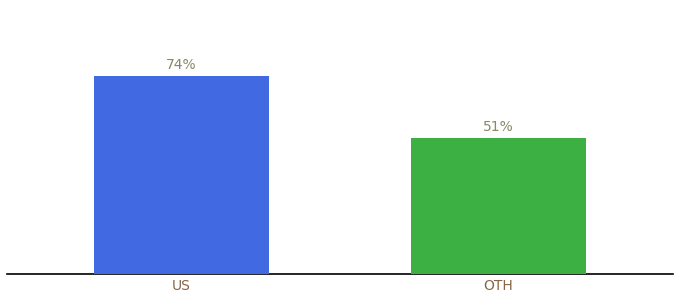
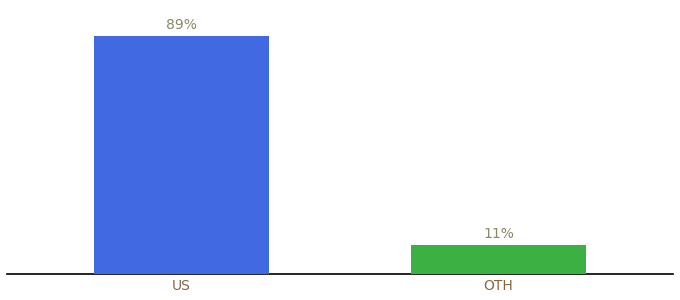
US: 74% -> 89%
OTH: 51% -> 11%
